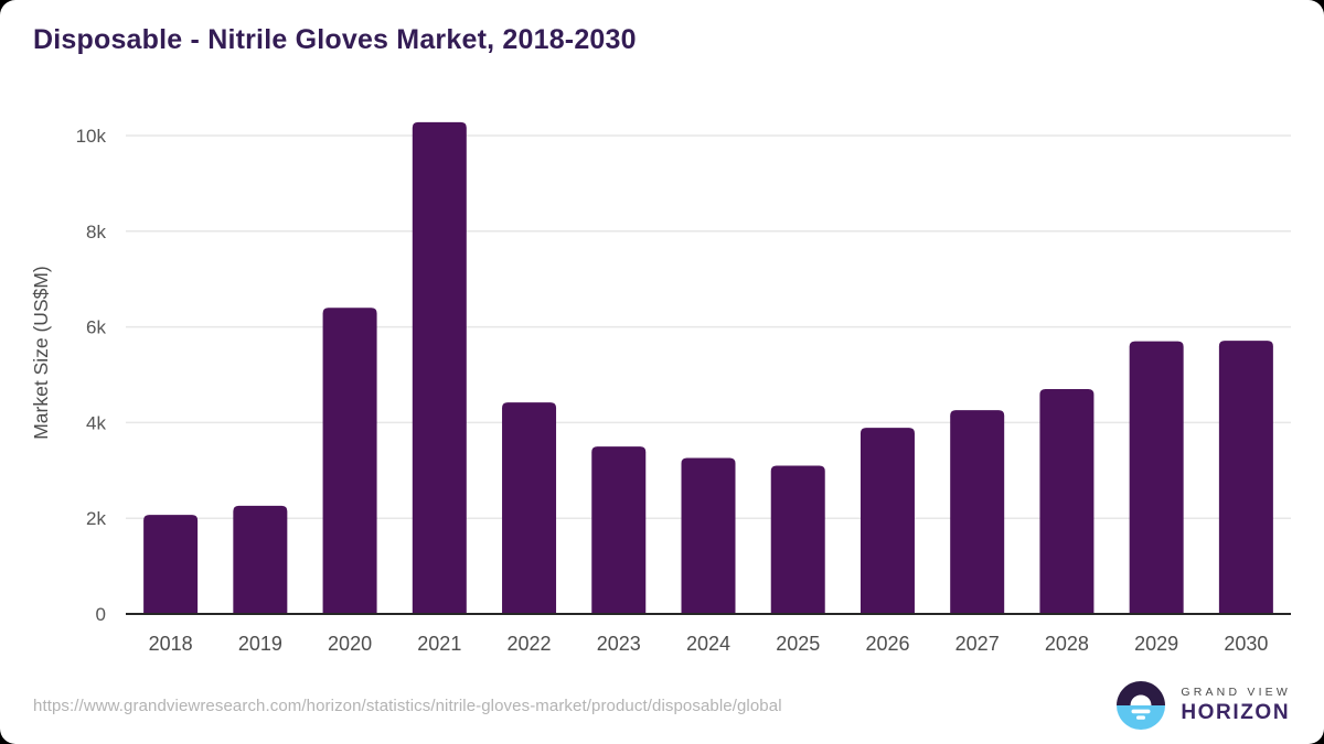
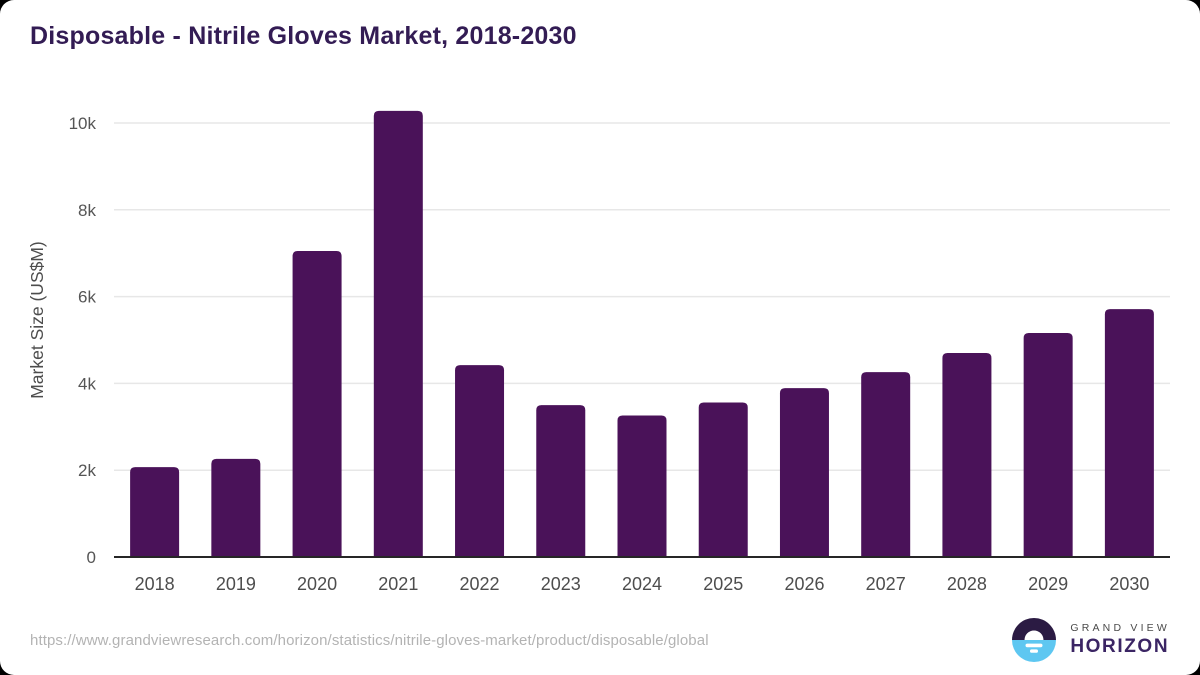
2020: 6.4k -> 7.0k
2025: 3.1k -> 3.6k
2029: 5.7k -> 5.2k
